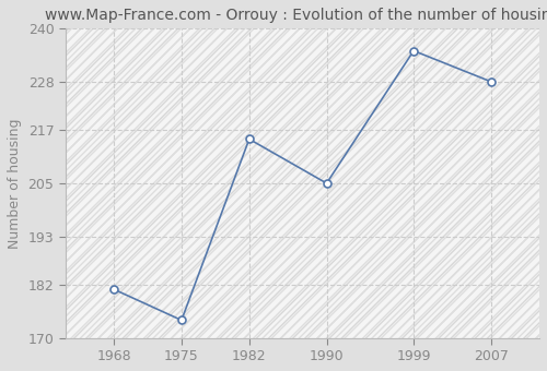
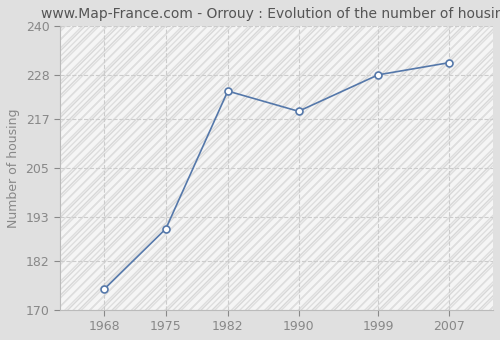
1968: 181 -> 175
1975: 174 -> 190
1982: 215 -> 224
1990: 205 -> 219
1999: 235 -> 228
2007: 228 -> 231
